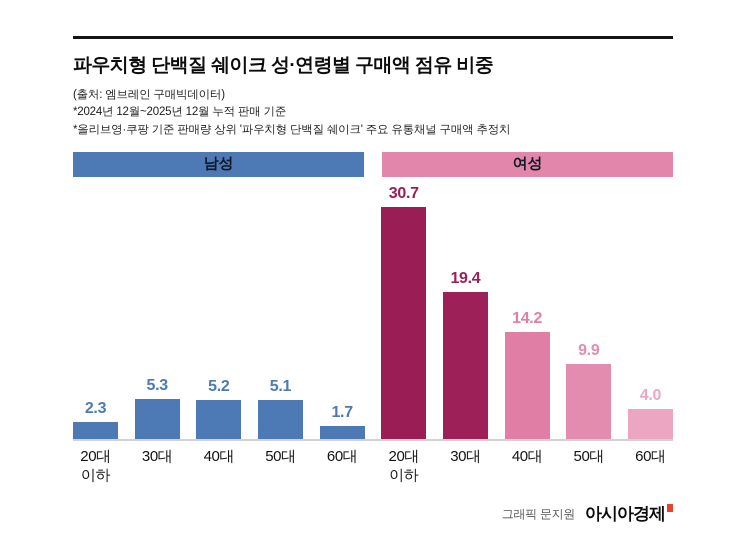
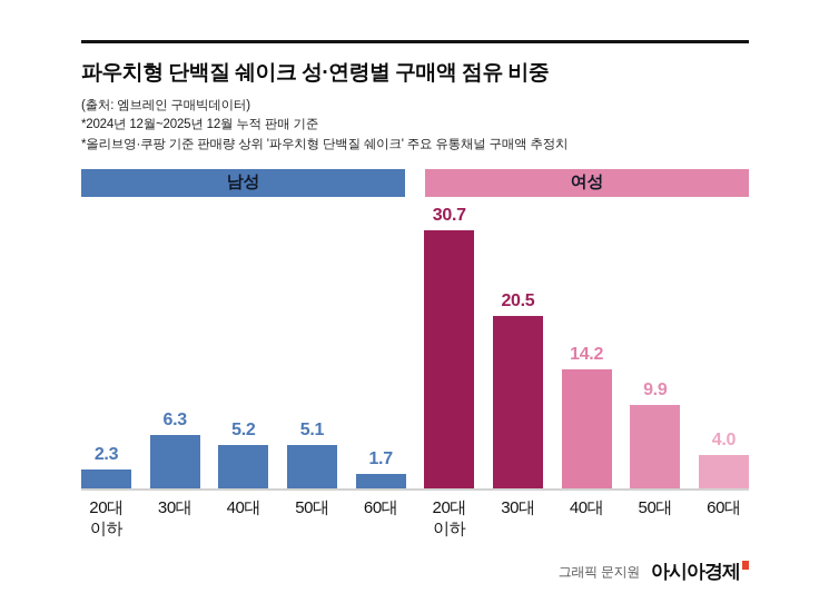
남성/30대: 5.3 -> 6.3
여성/30대: 19.4 -> 20.5
